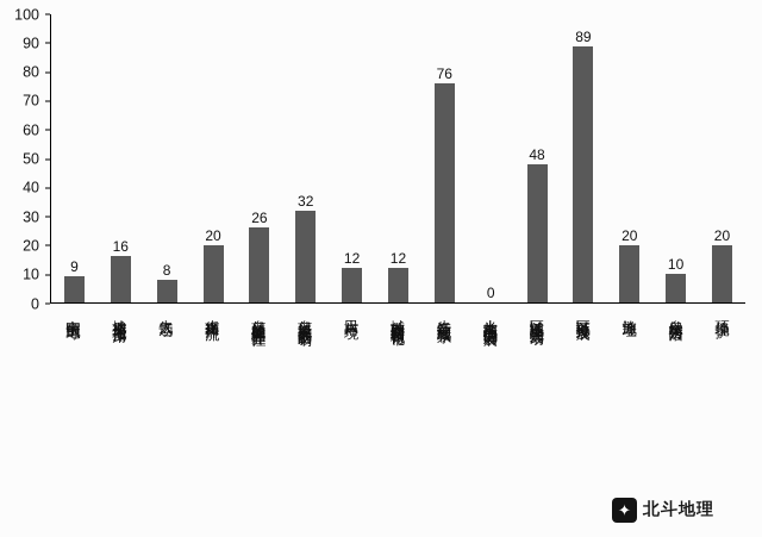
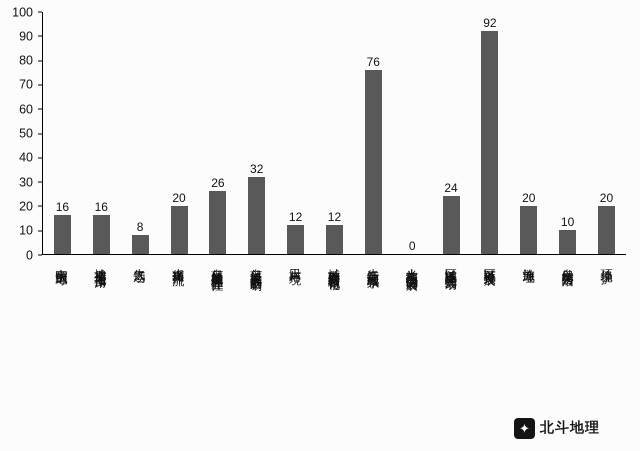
宇宙中的地球: 9 -> 16
区域地理环境与人类活动: 48 -> 24
区域可持续发展: 89 -> 92
